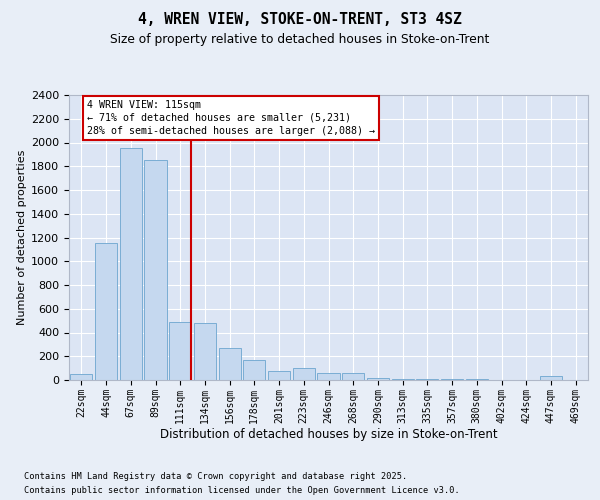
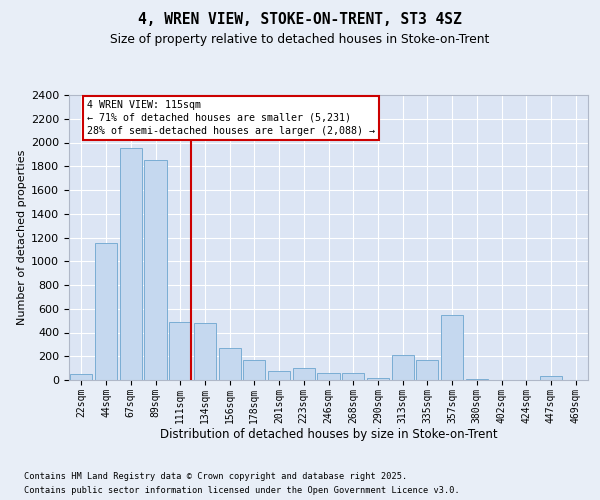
313sqm: 10 -> 210
335sqm: 10 -> 170
357sqm: 0 -> 550
